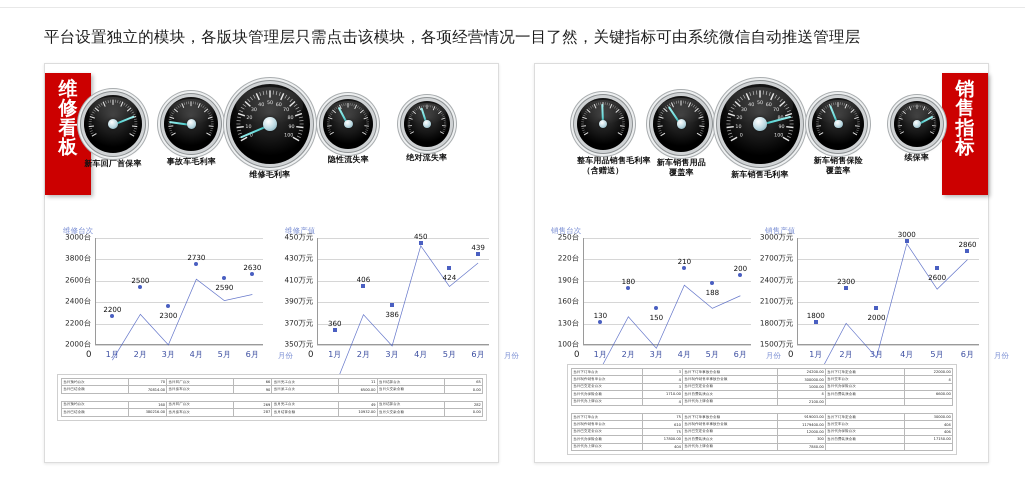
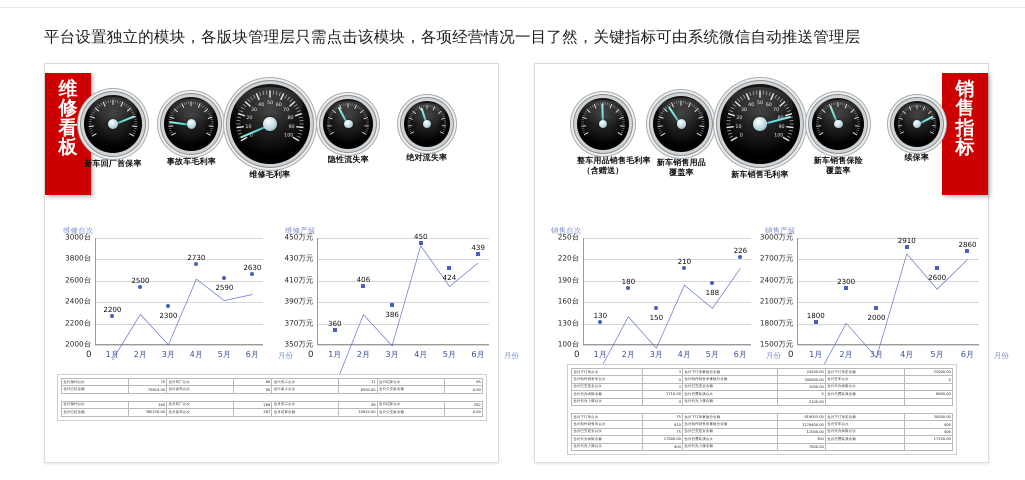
销售台次/6月: 200 -> 226
销售产值/4月: 3000 -> 2910
